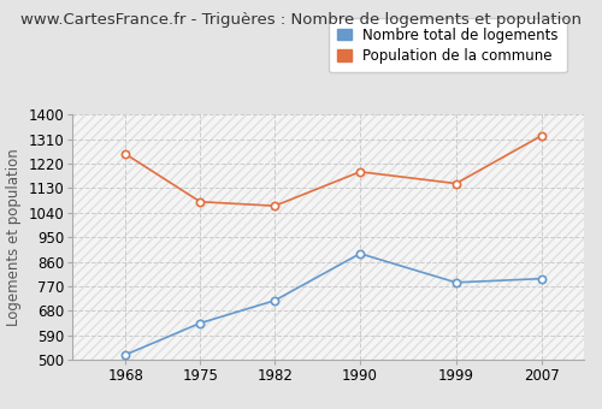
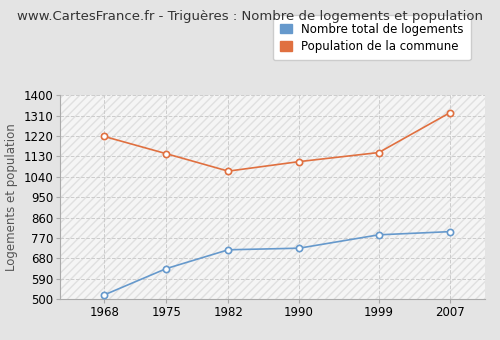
Population de la commune/1968: 1255 -> 1218
Population de la commune/1975: 1080 -> 1142
Nombre total de logements/1990: 890 -> 725
Population de la commune/1990: 1190 -> 1107
